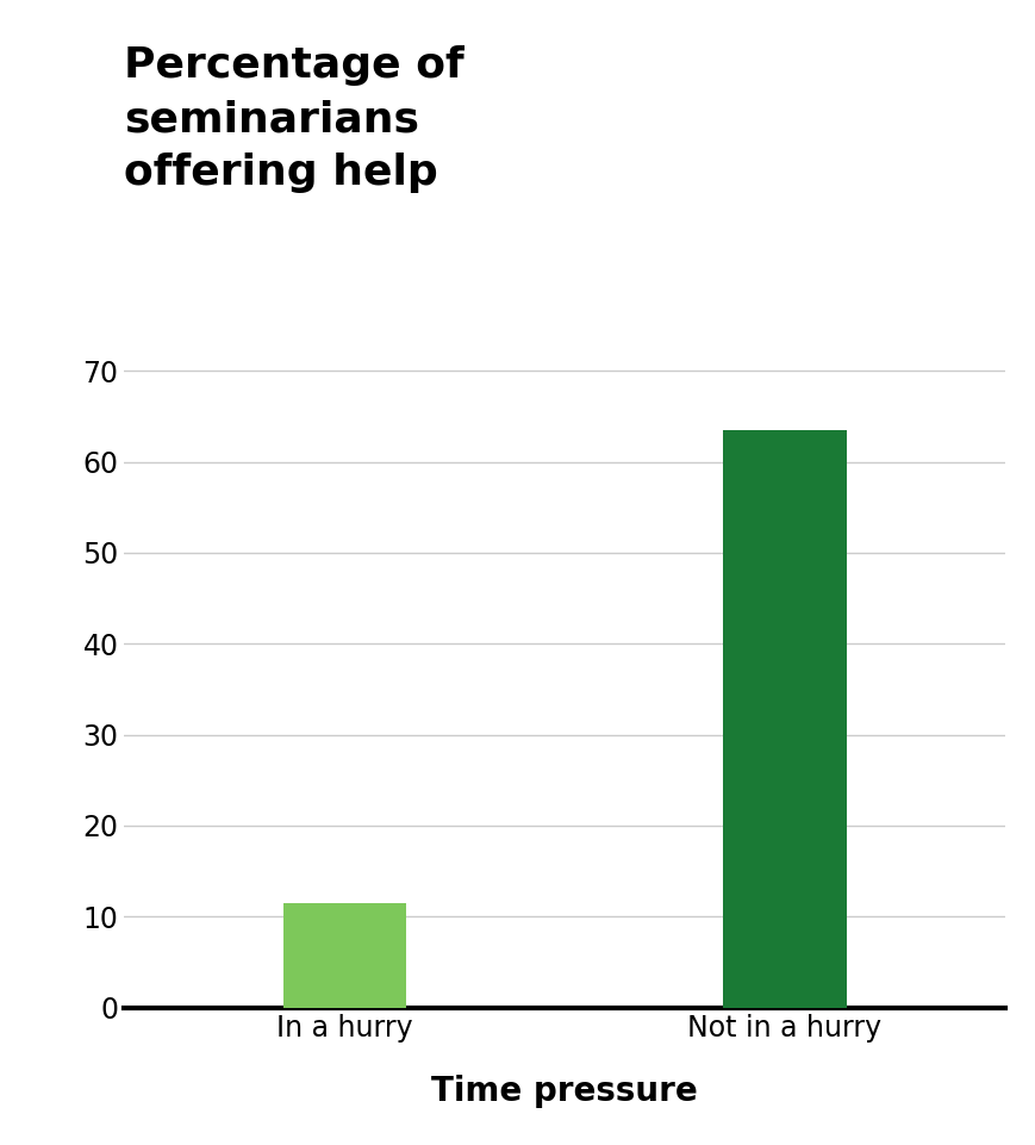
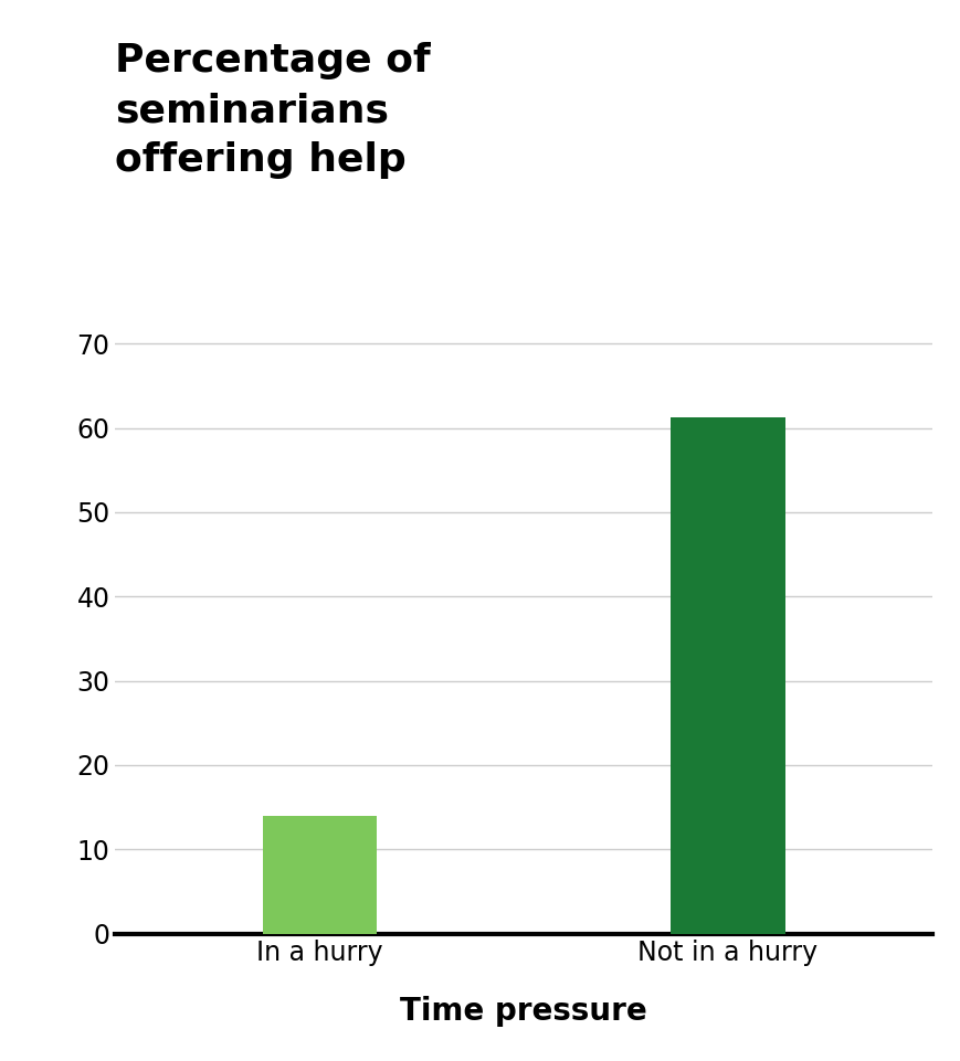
In a hurry: 11.5 -> 14.0
Not in a hurry: 63.5 -> 61.2
